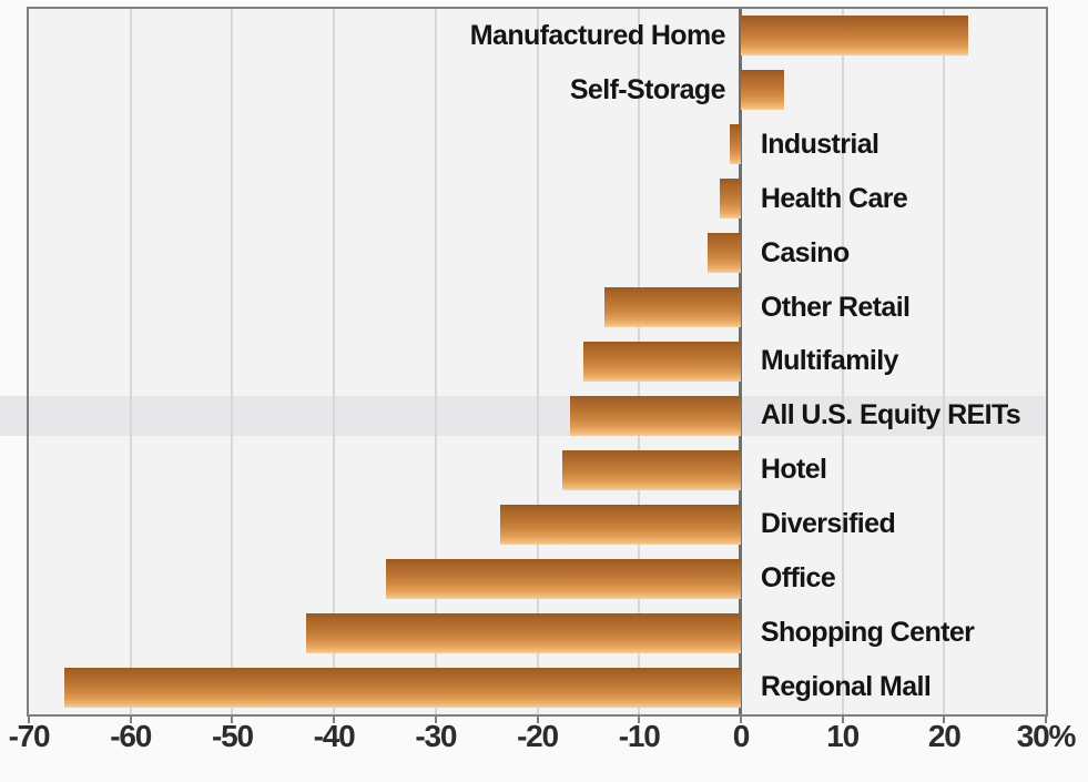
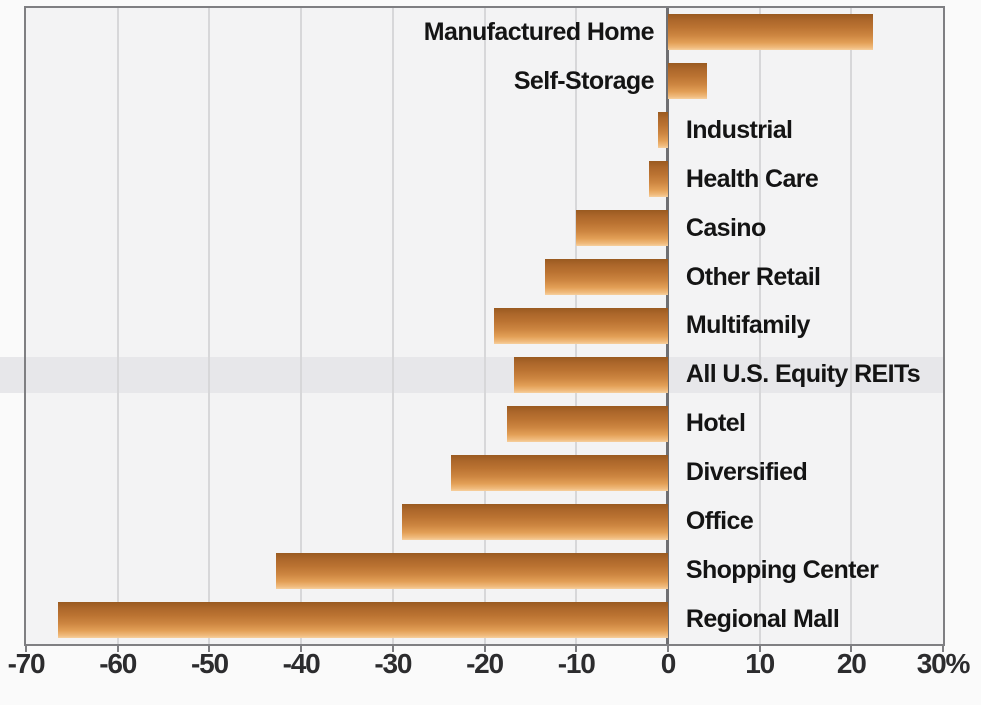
Casino: -3% -> -10%
Multifamily: -16% -> -19%
Office: -35% -> -29%
